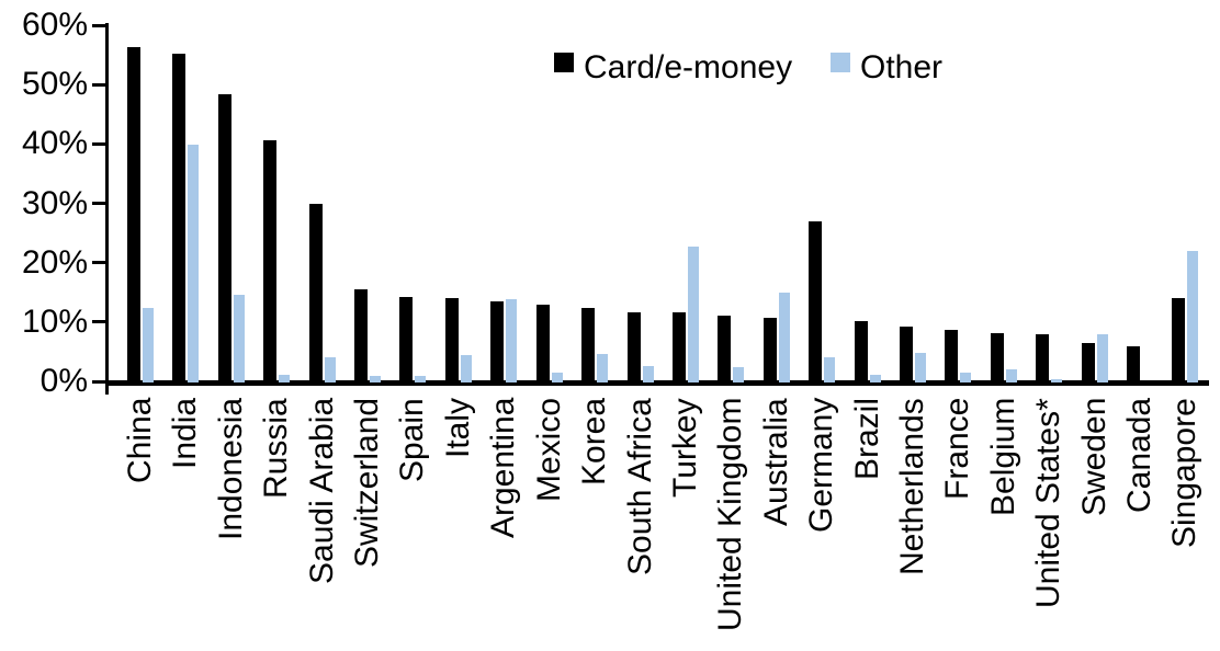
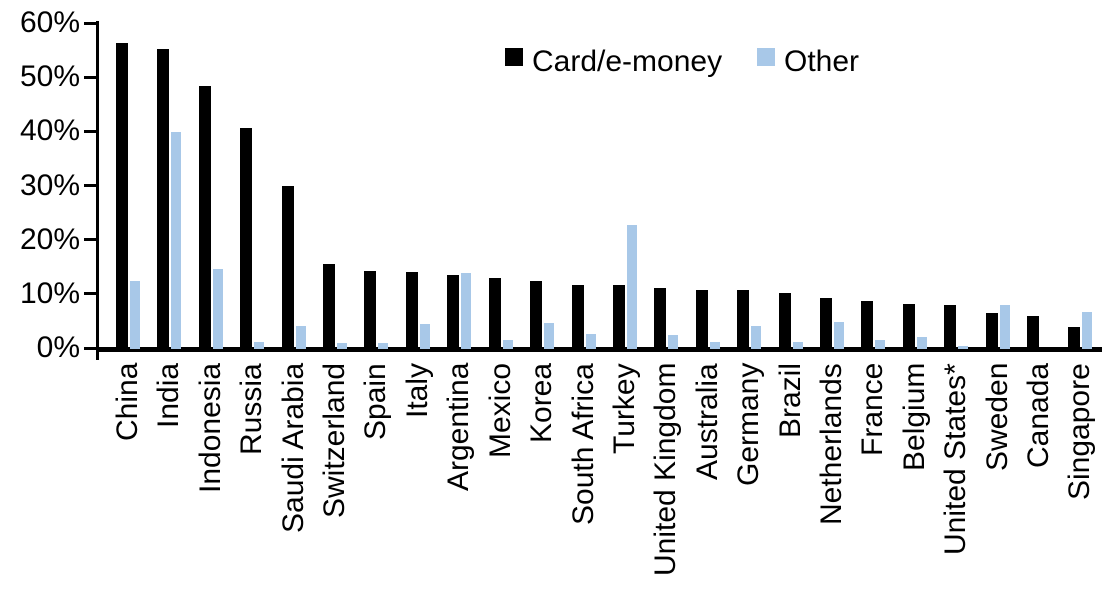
Other/Australia: 15% -> 1%
Card/e-money/Germany: 27% -> 11%
Card/e-money/Singapore: 14% -> 4%
Other/Singapore: 22% -> 7%
